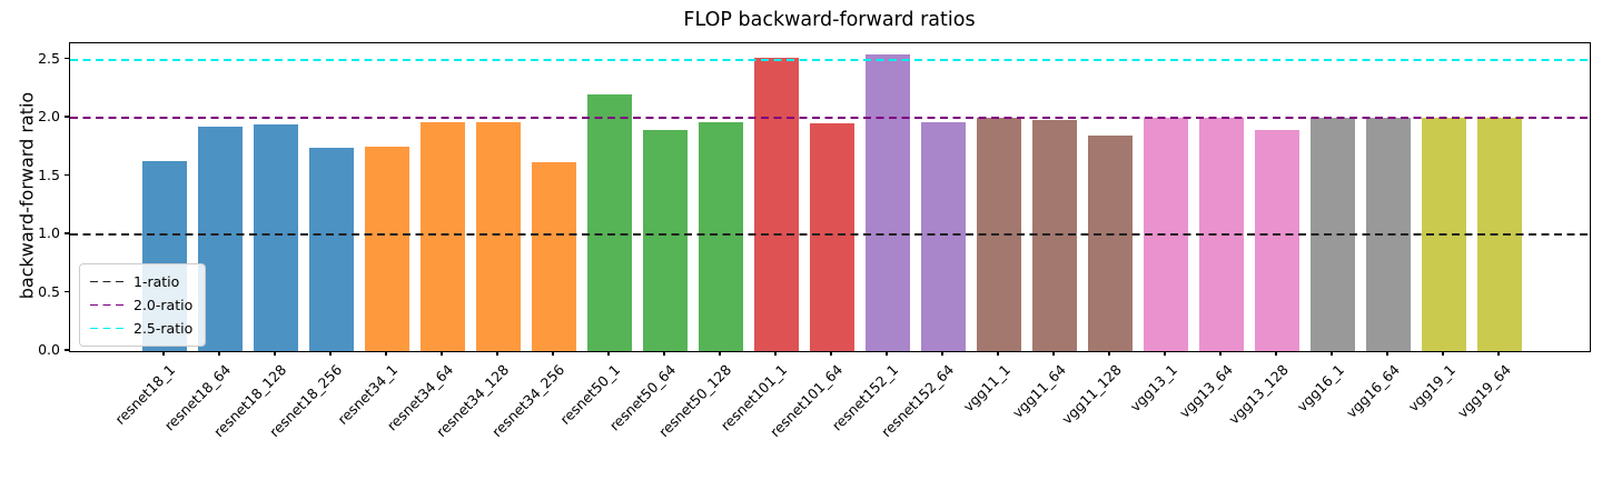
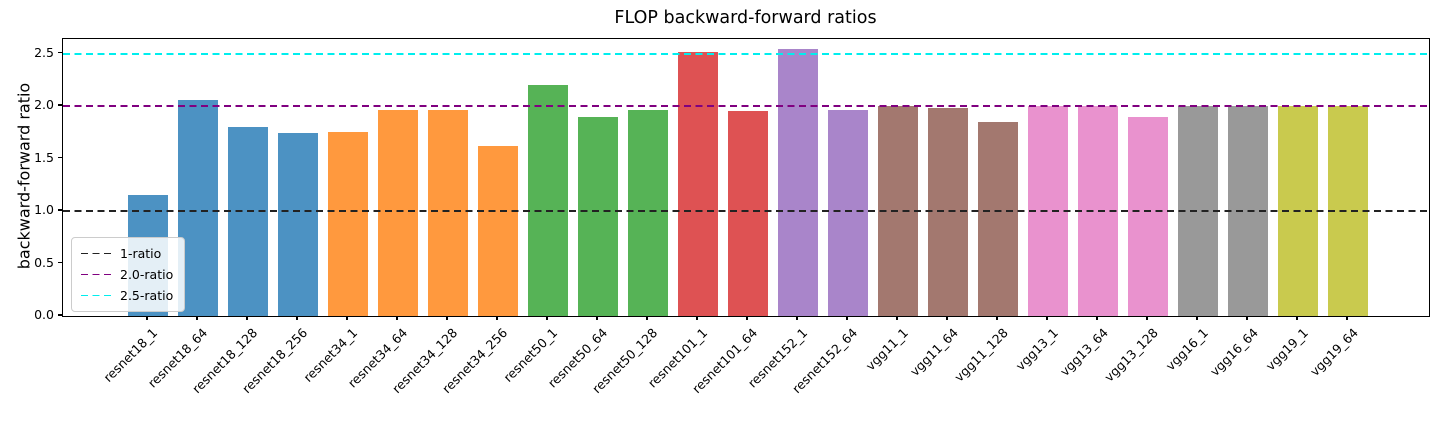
resnet18_1: 1.63 -> 1.15
resnet18_64: 1.92 -> 2.06
resnet18_128: 1.94 -> 1.80
